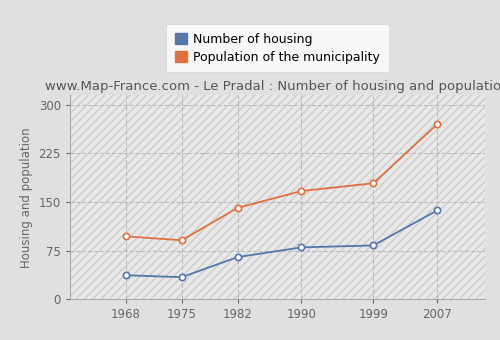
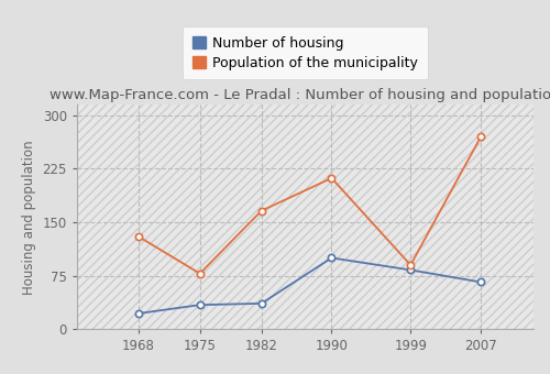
Number of housing/1968: 37 -> 22
Population of the municipality/1968: 97 -> 130
Population of the municipality/1975: 91 -> 78
Number of housing/1982: 65 -> 36
Population of the municipality/1982: 141 -> 166
Number of housing/1990: 80 -> 100
Population of the municipality/1990: 167 -> 212
Population of the municipality/1999: 179 -> 90
Number of housing/2007: 137 -> 66
